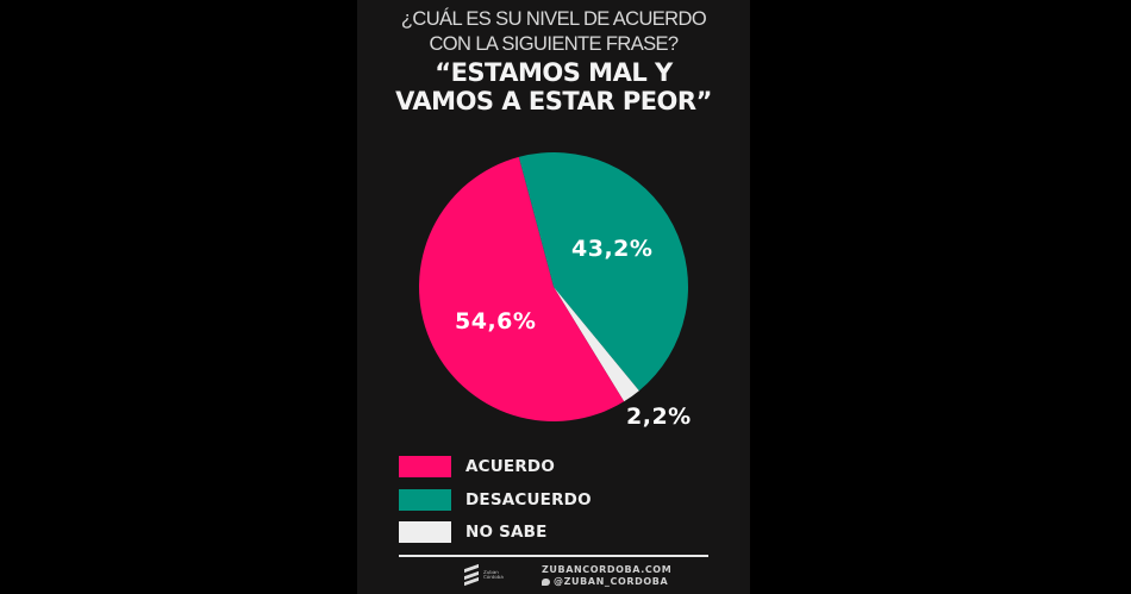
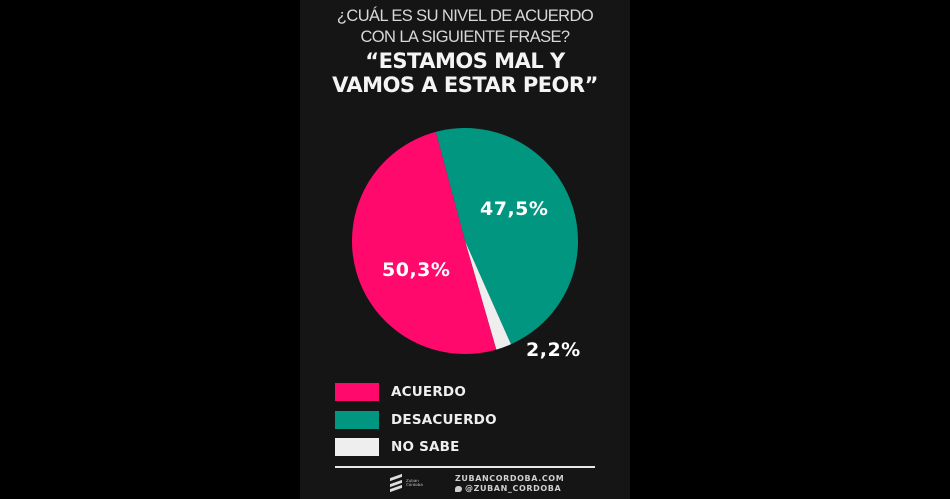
ACUERDO: 54,6% -> 50,3%
DESACUERDO: 43,2% -> 47,5%
